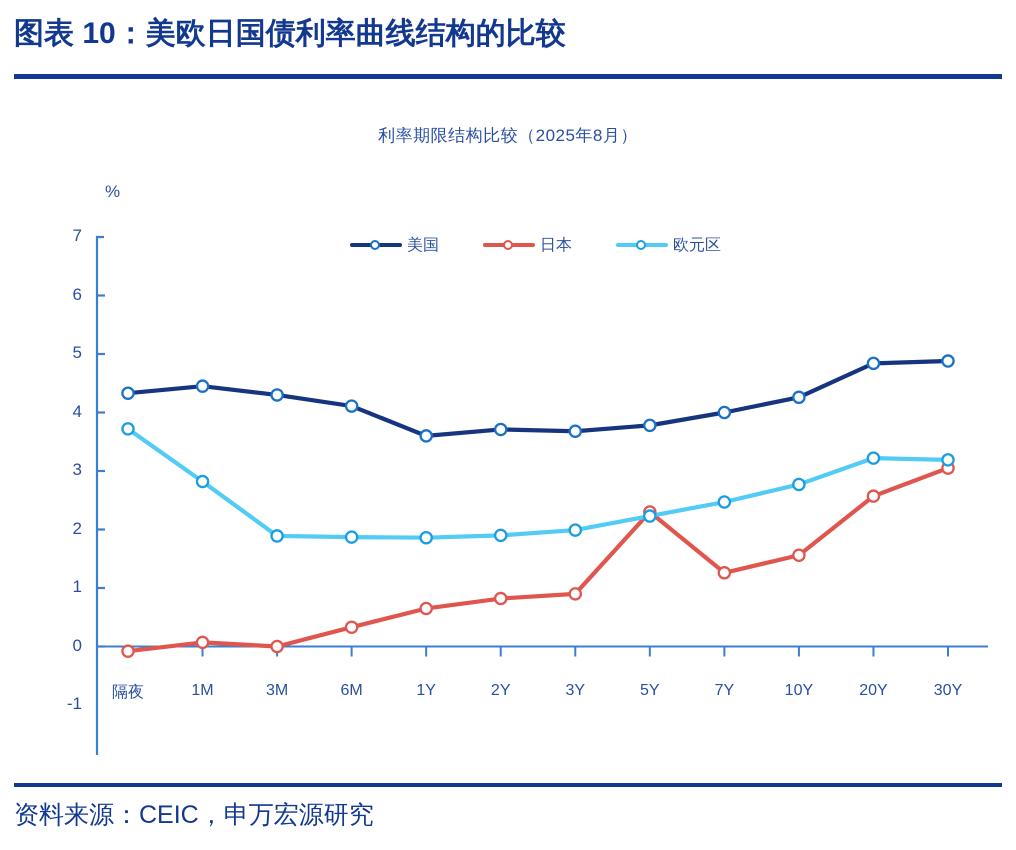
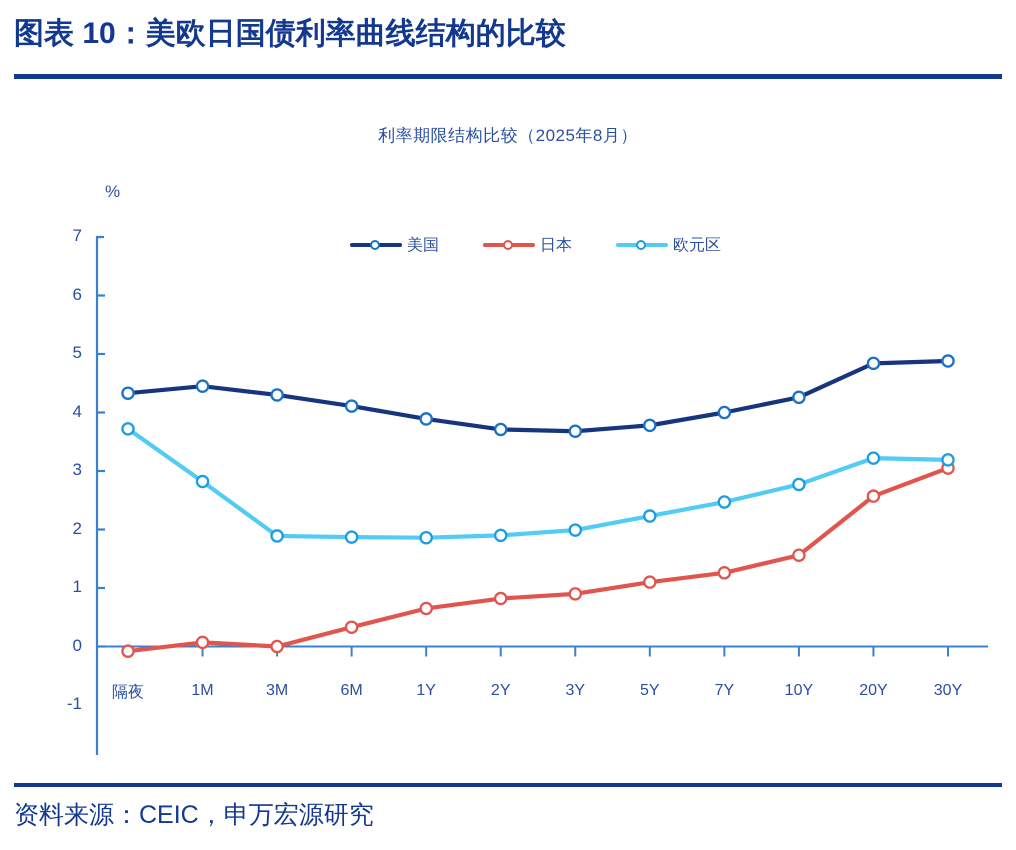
美国/1Y: 3.6 -> 3.9
日本/5Y: 2.3 -> 1.1
